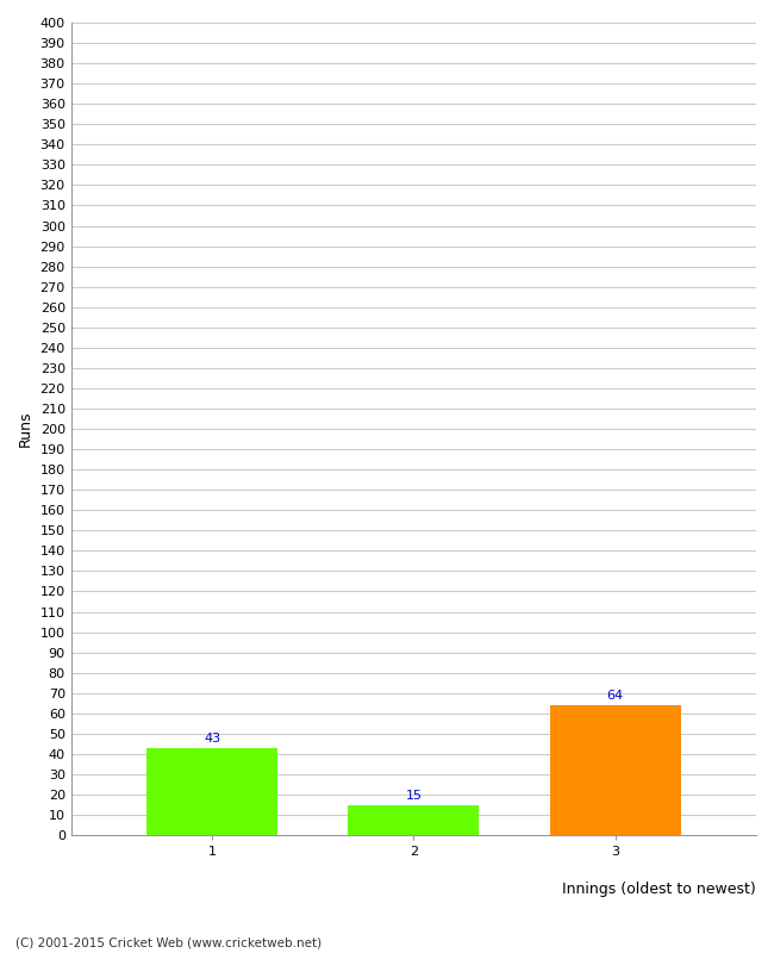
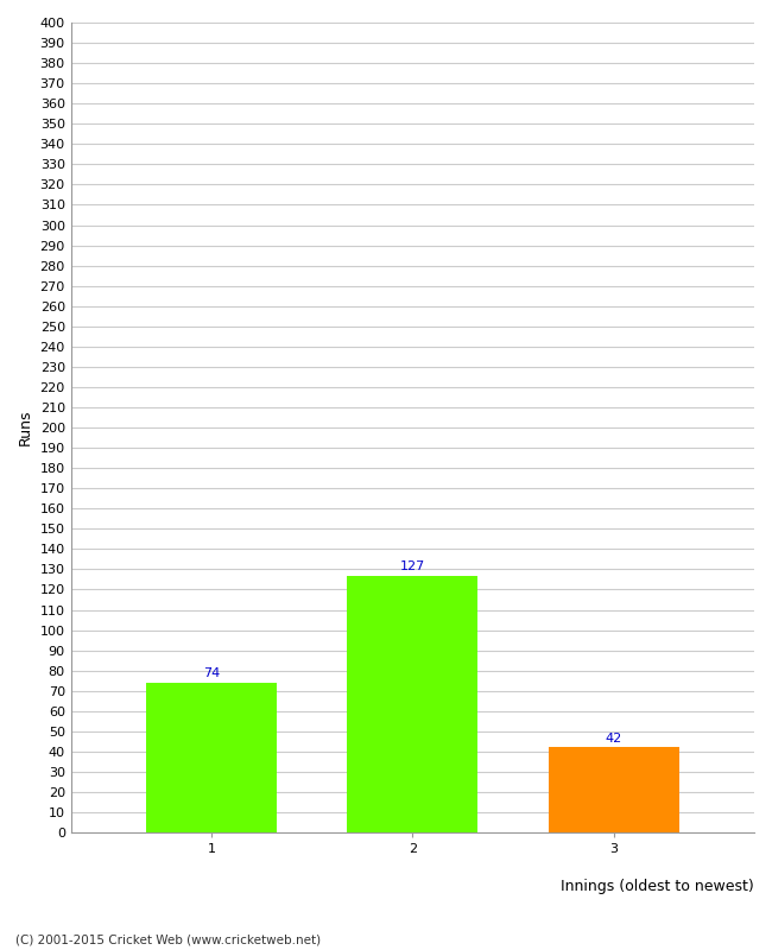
1: 43 -> 74
2: 15 -> 127
3: 64 -> 42
